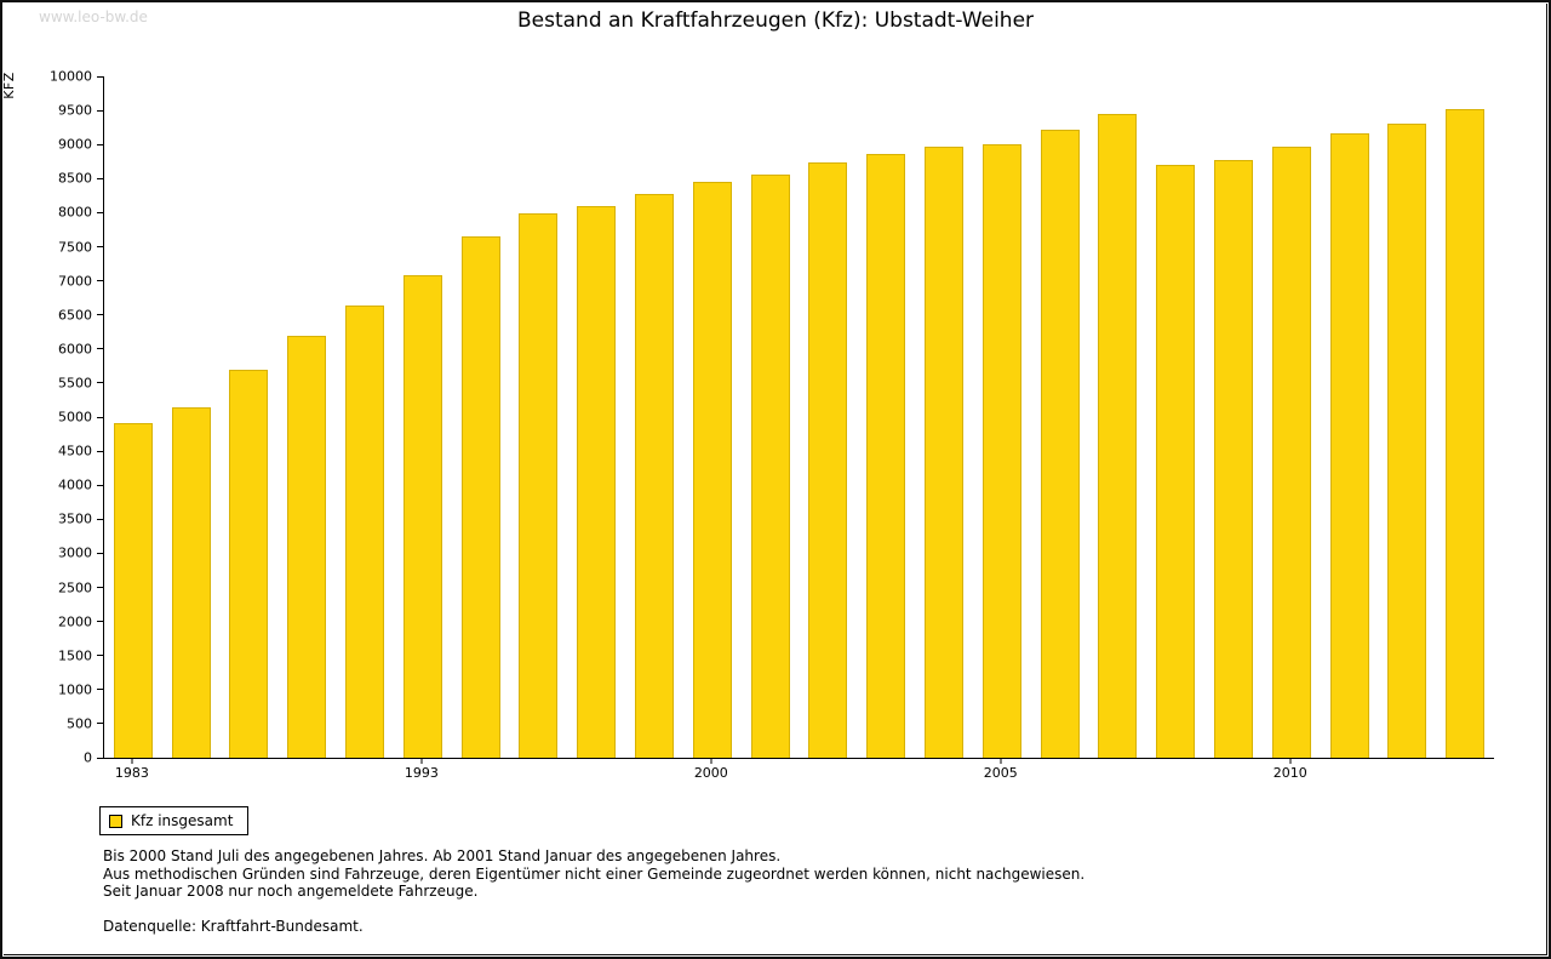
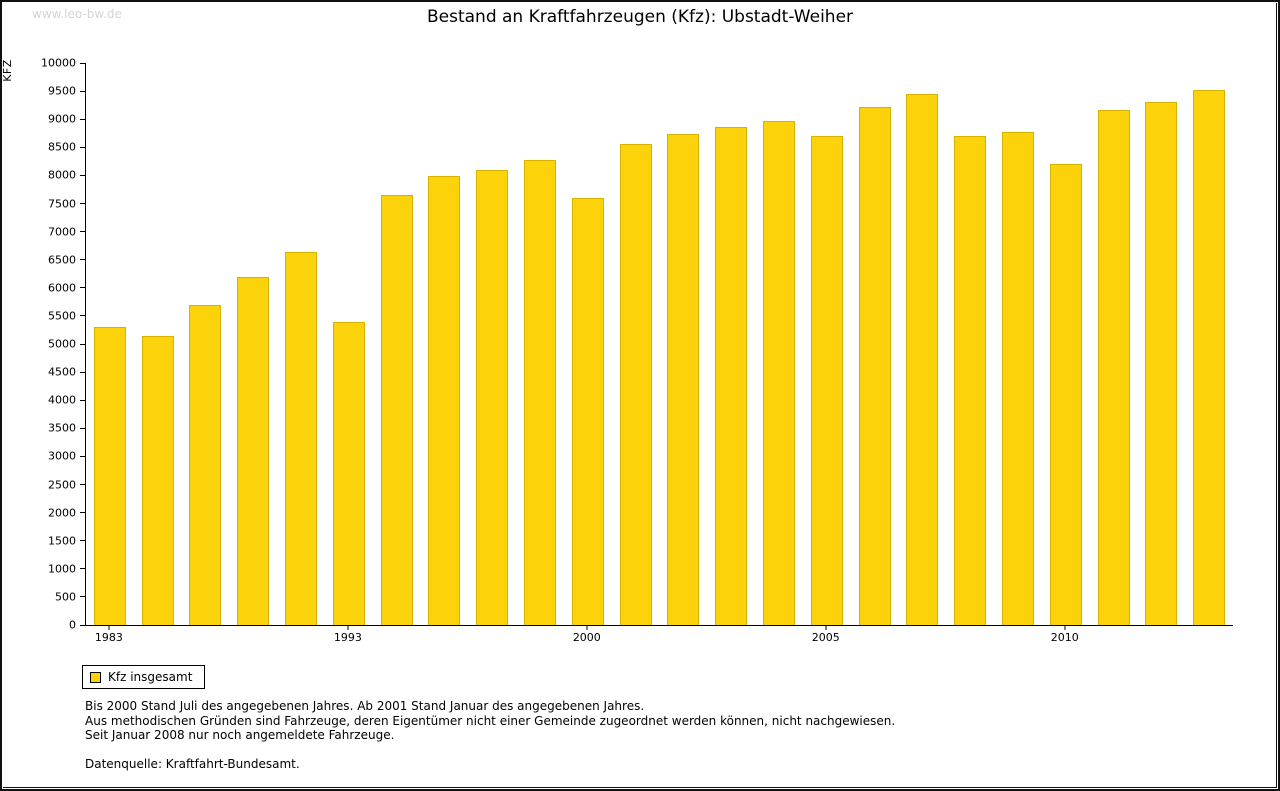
1983: 4900 -> 5300
1993: 7100 -> 5400
2000: 8400 -> 7600
2005: 9000 -> 8700
2010: 9000 -> 8200
